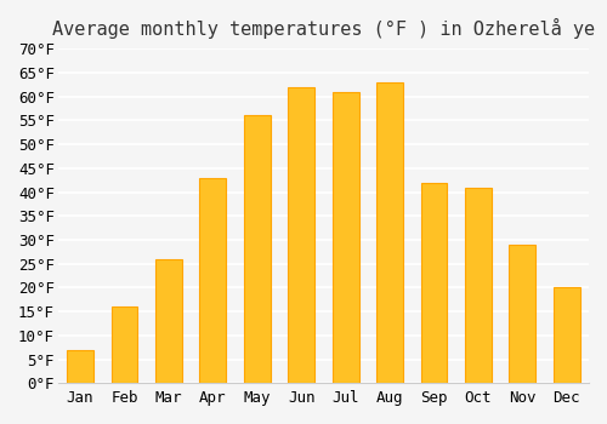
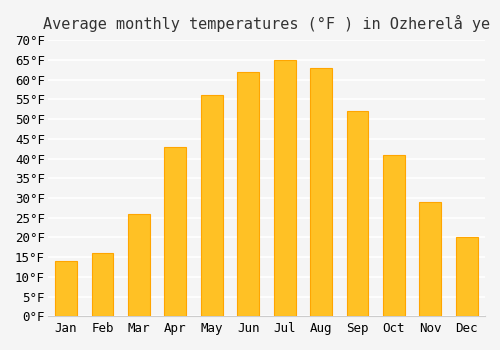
Jan: 7°F -> 14°F
Jul: 61°F -> 65°F
Sep: 42°F -> 52°F
